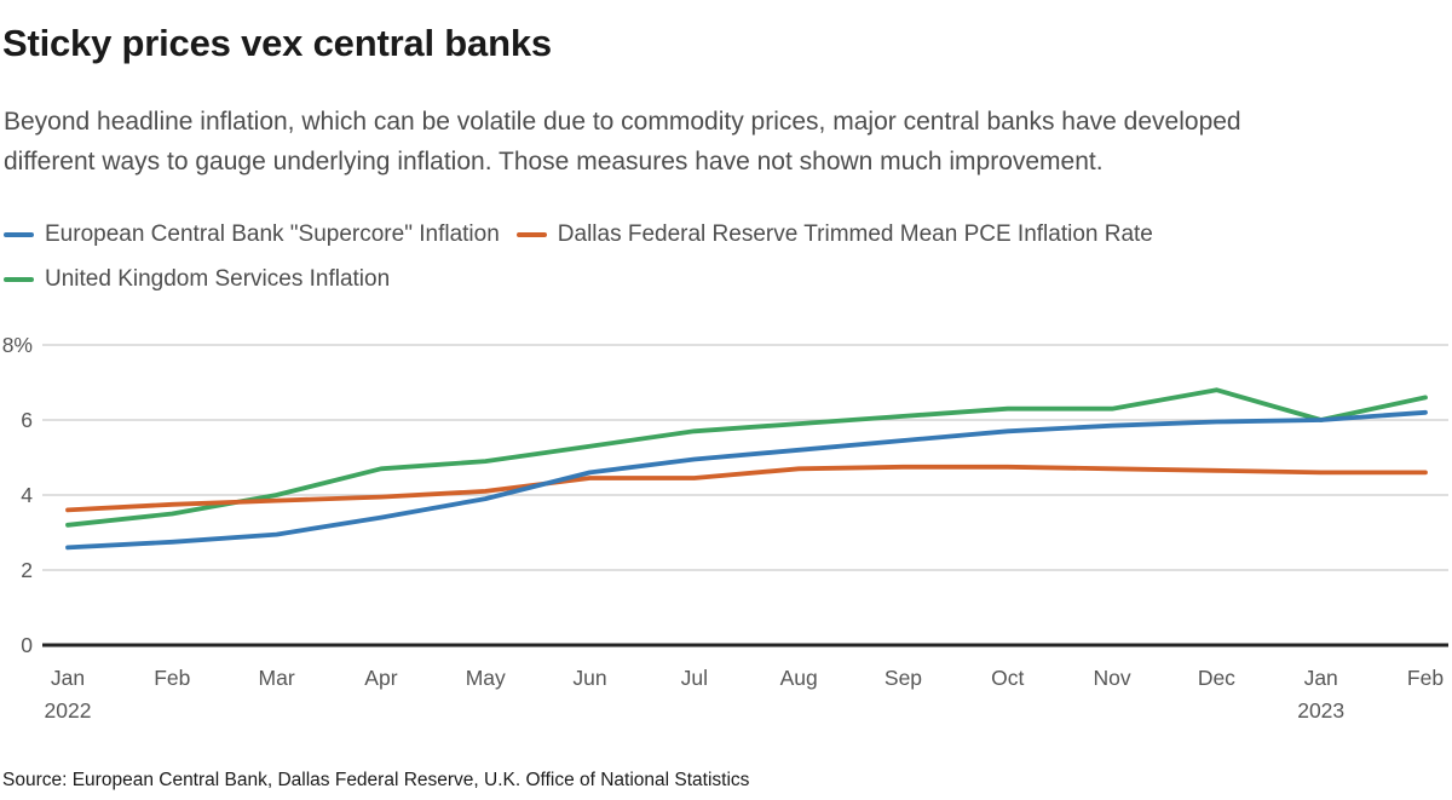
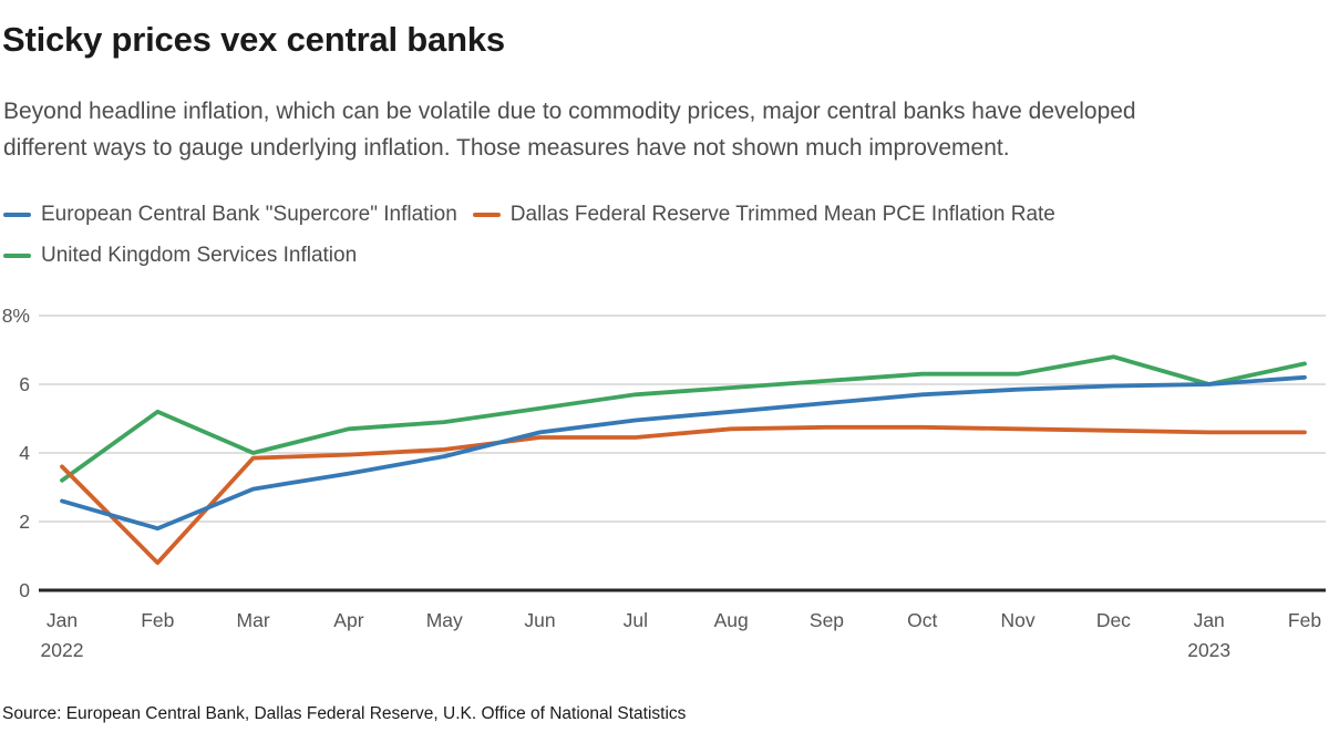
European Central Bank "Supercore" Inflation/Feb 2022: 2.8% -> 1.8%
Dallas Federal Reserve Trimmed Mean PCE Inflation Rate/Feb 2022: 3.8% -> 0.8%
United Kingdom Services Inflation/Feb 2022: 3.5% -> 5.2%
